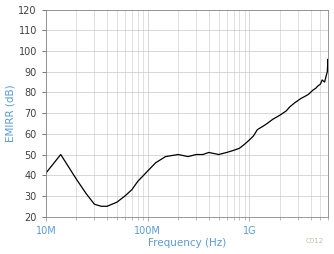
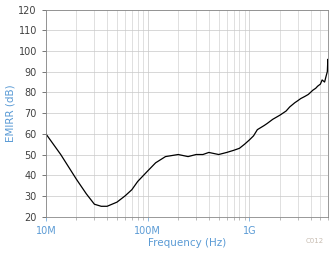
10M: 41 -> 60
